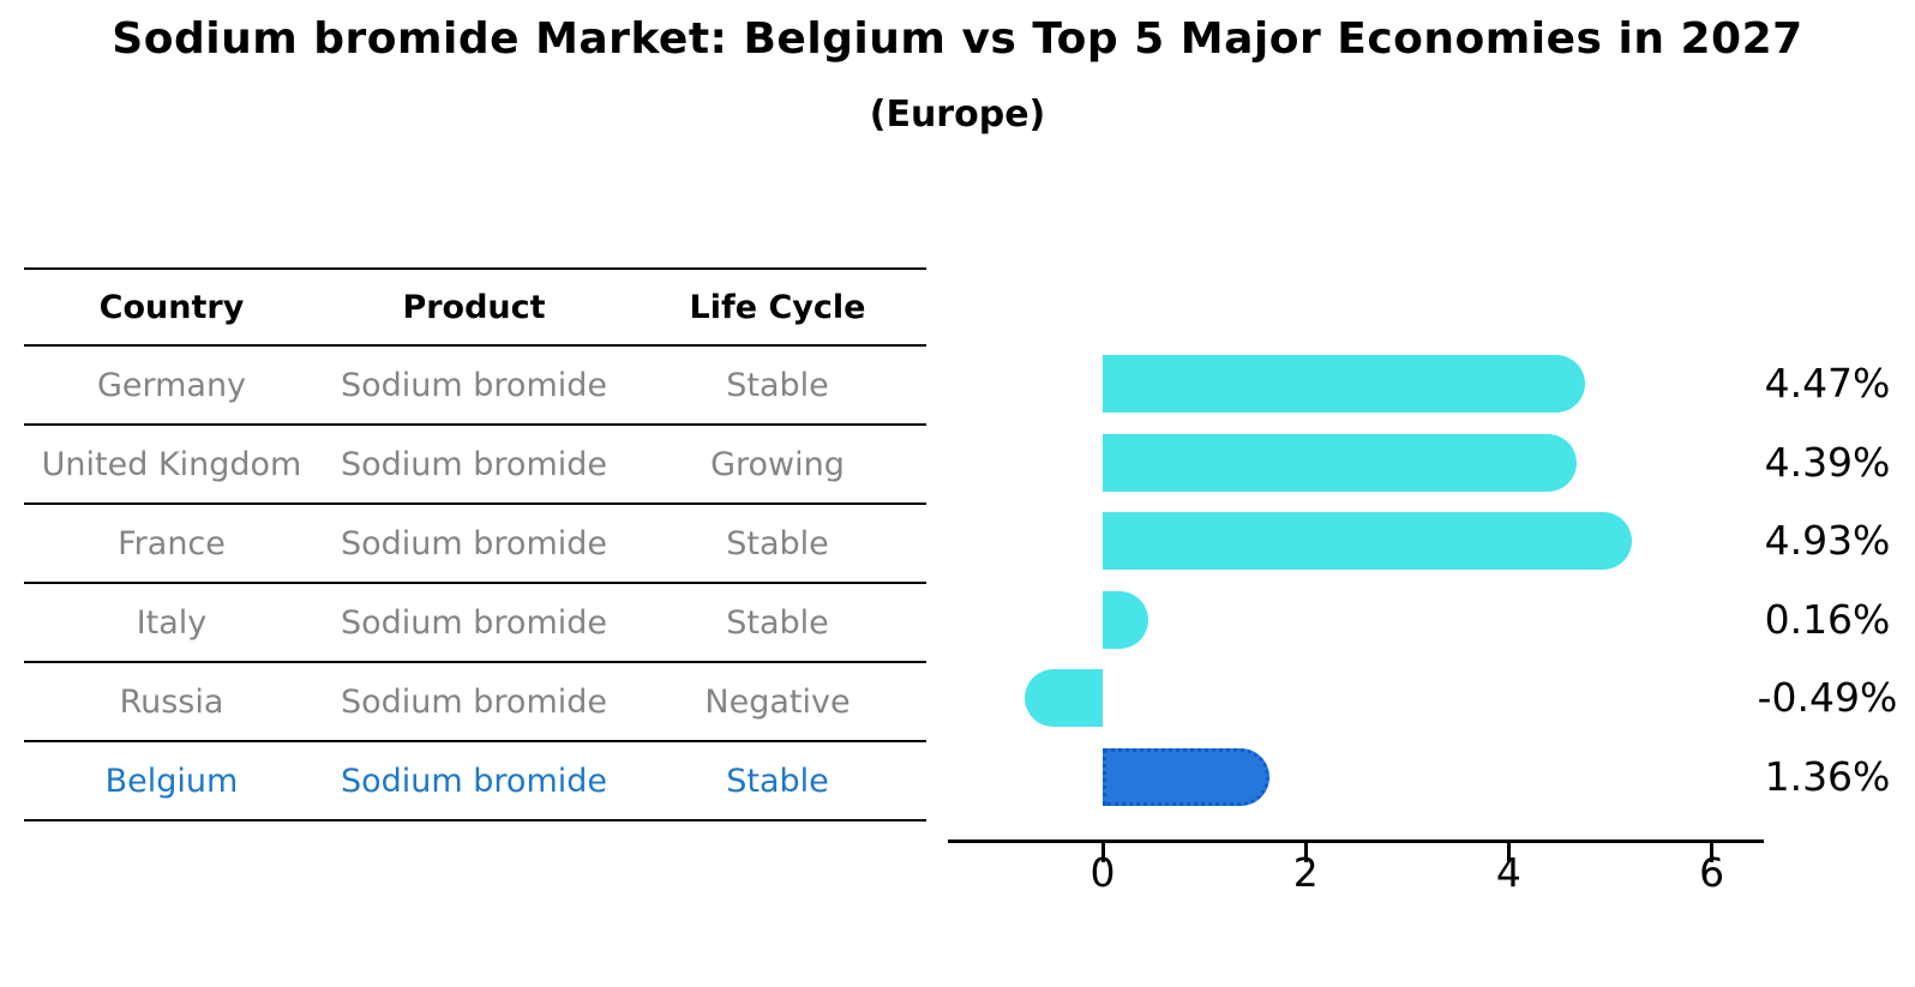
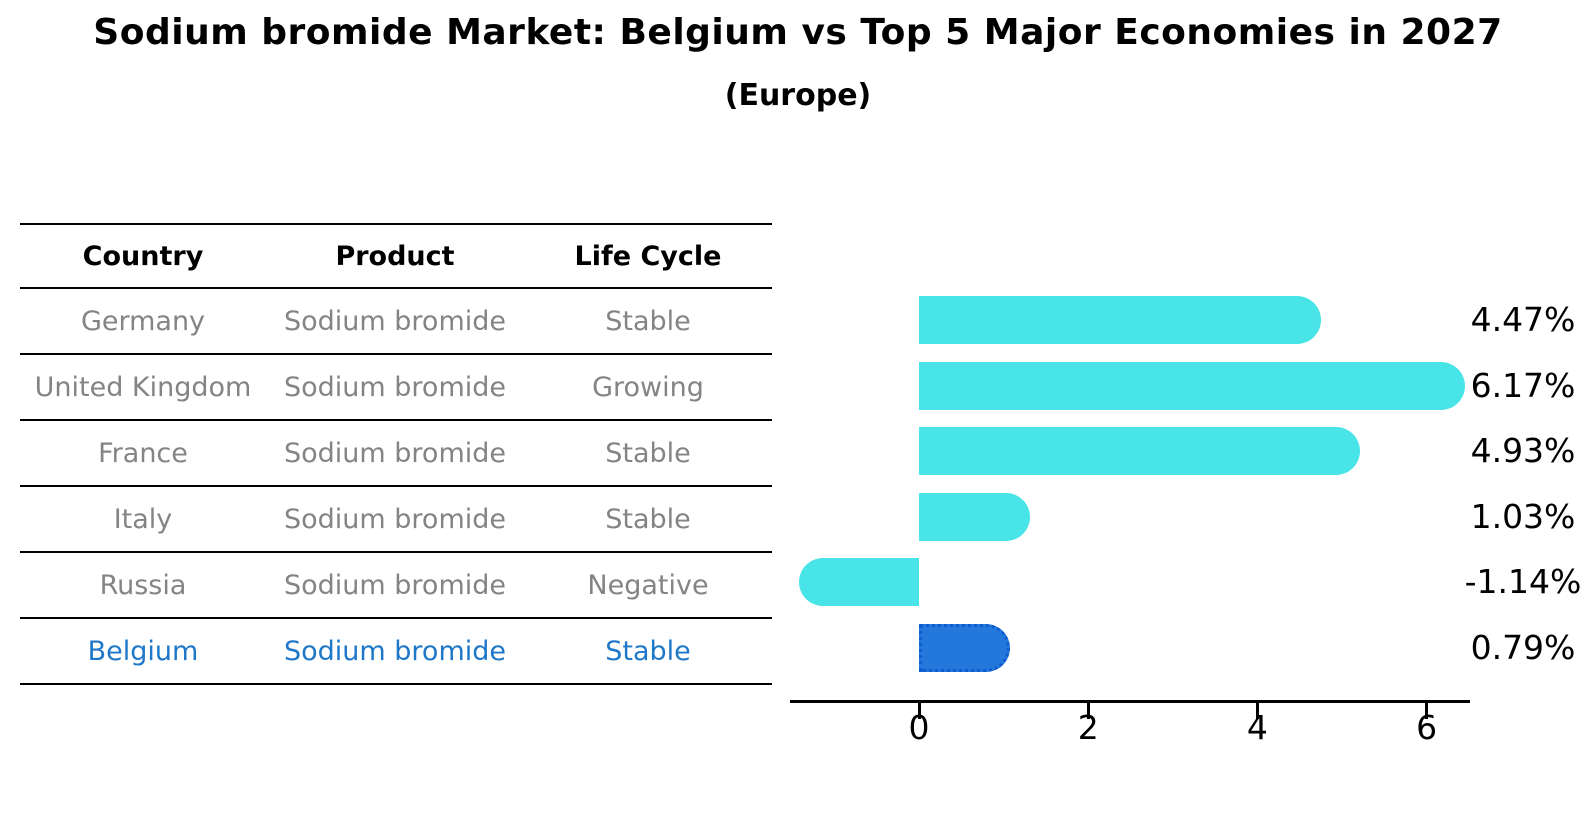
United Kingdom: 4.39% -> 6.17%
Italy: 0.16% -> 1.03%
Russia: -0.49% -> -1.14%
Belgium: 1.36% -> 0.79%
